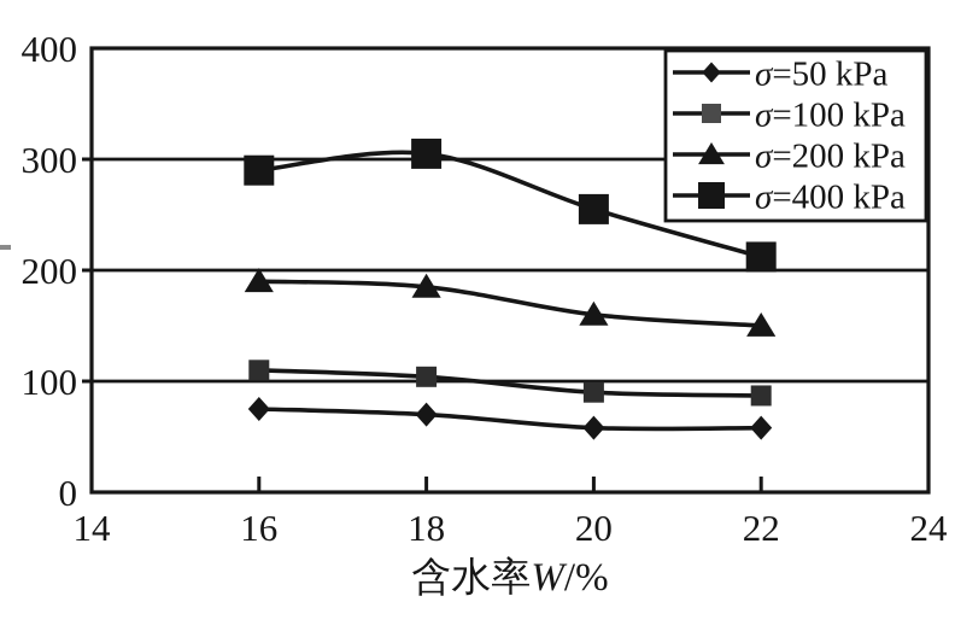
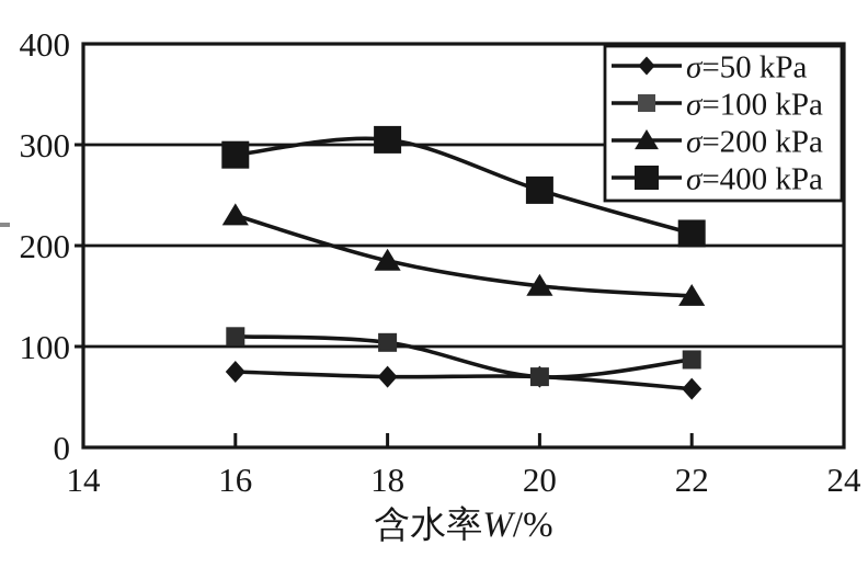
σ=200 kPa/16: 190 -> 230
σ=50 kPa/20: 60 -> 70
σ=100 kPa/20: 90 -> 70
